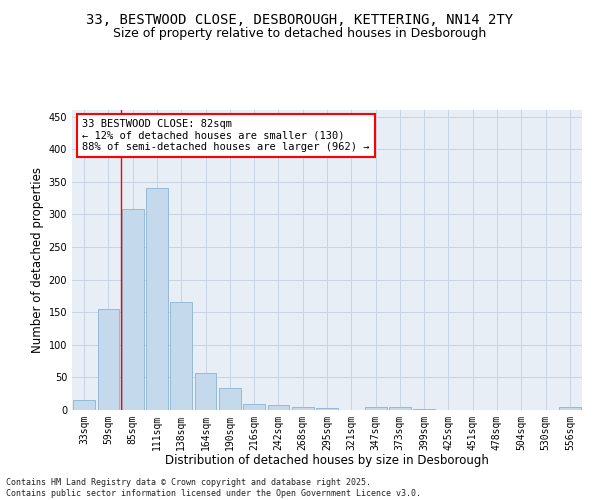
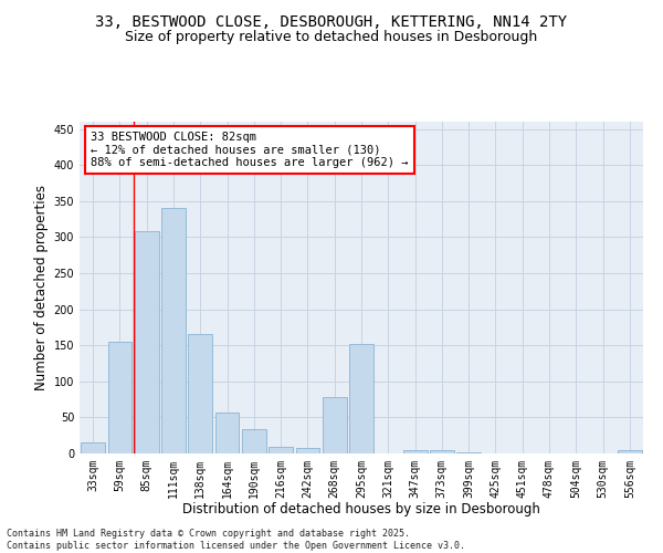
268sqm: 5 -> 78
295sqm: 3 -> 152
